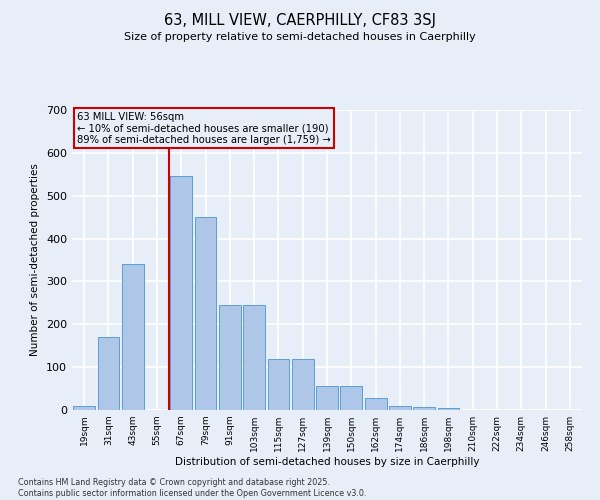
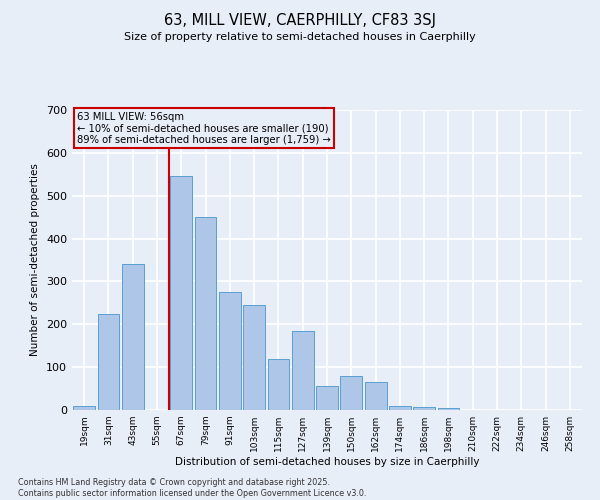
31sqm: 170 -> 225
91sqm: 245 -> 275
127sqm: 120 -> 185
150sqm: 55 -> 80
162sqm: 28 -> 65
